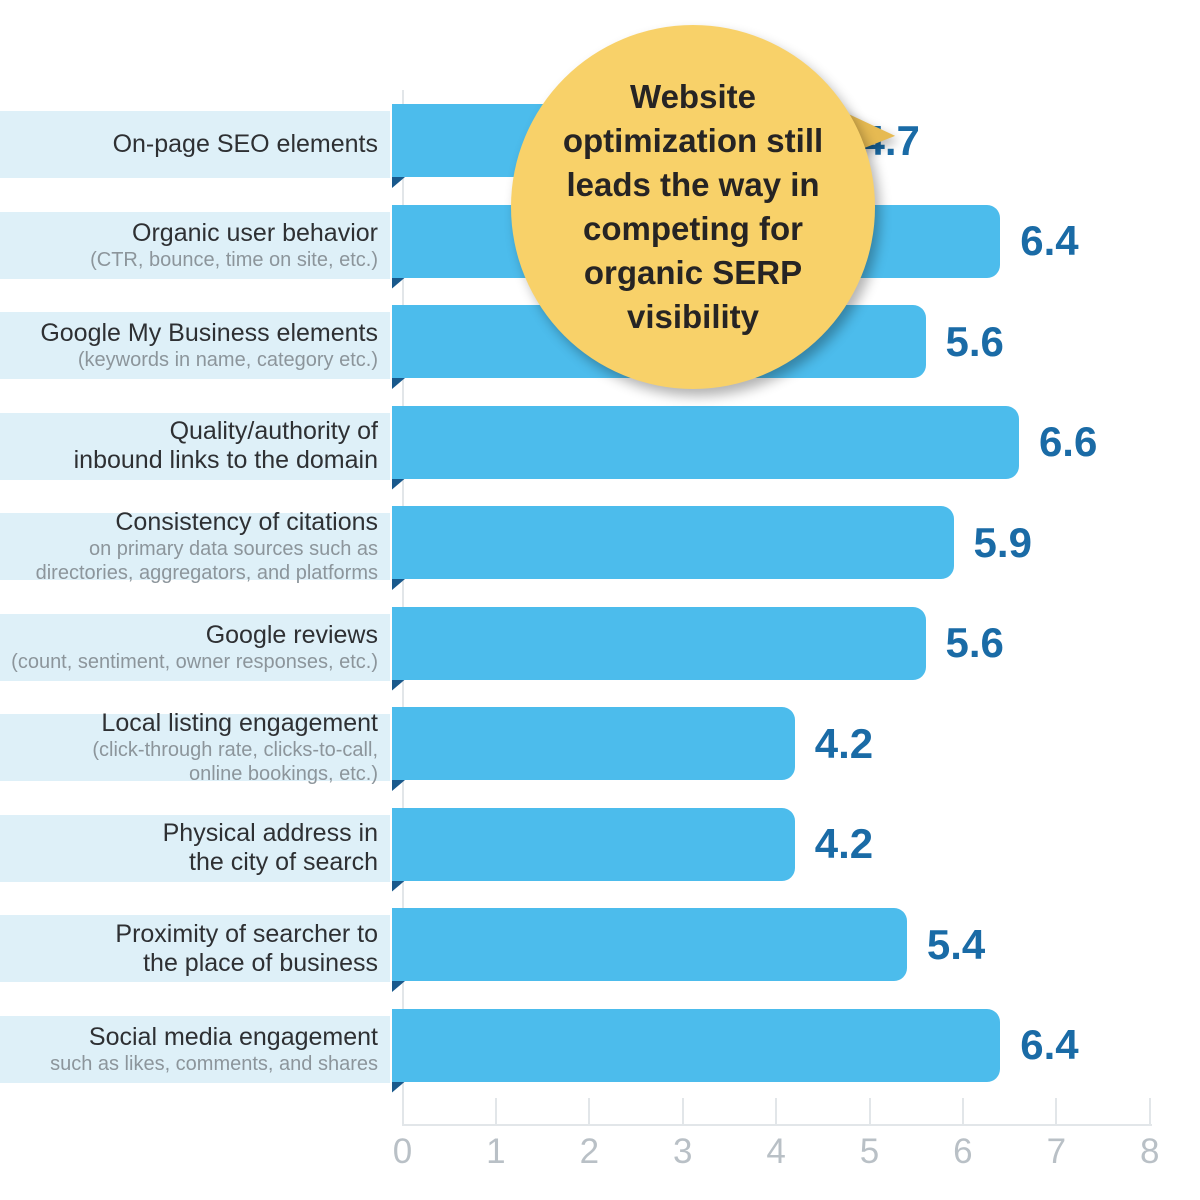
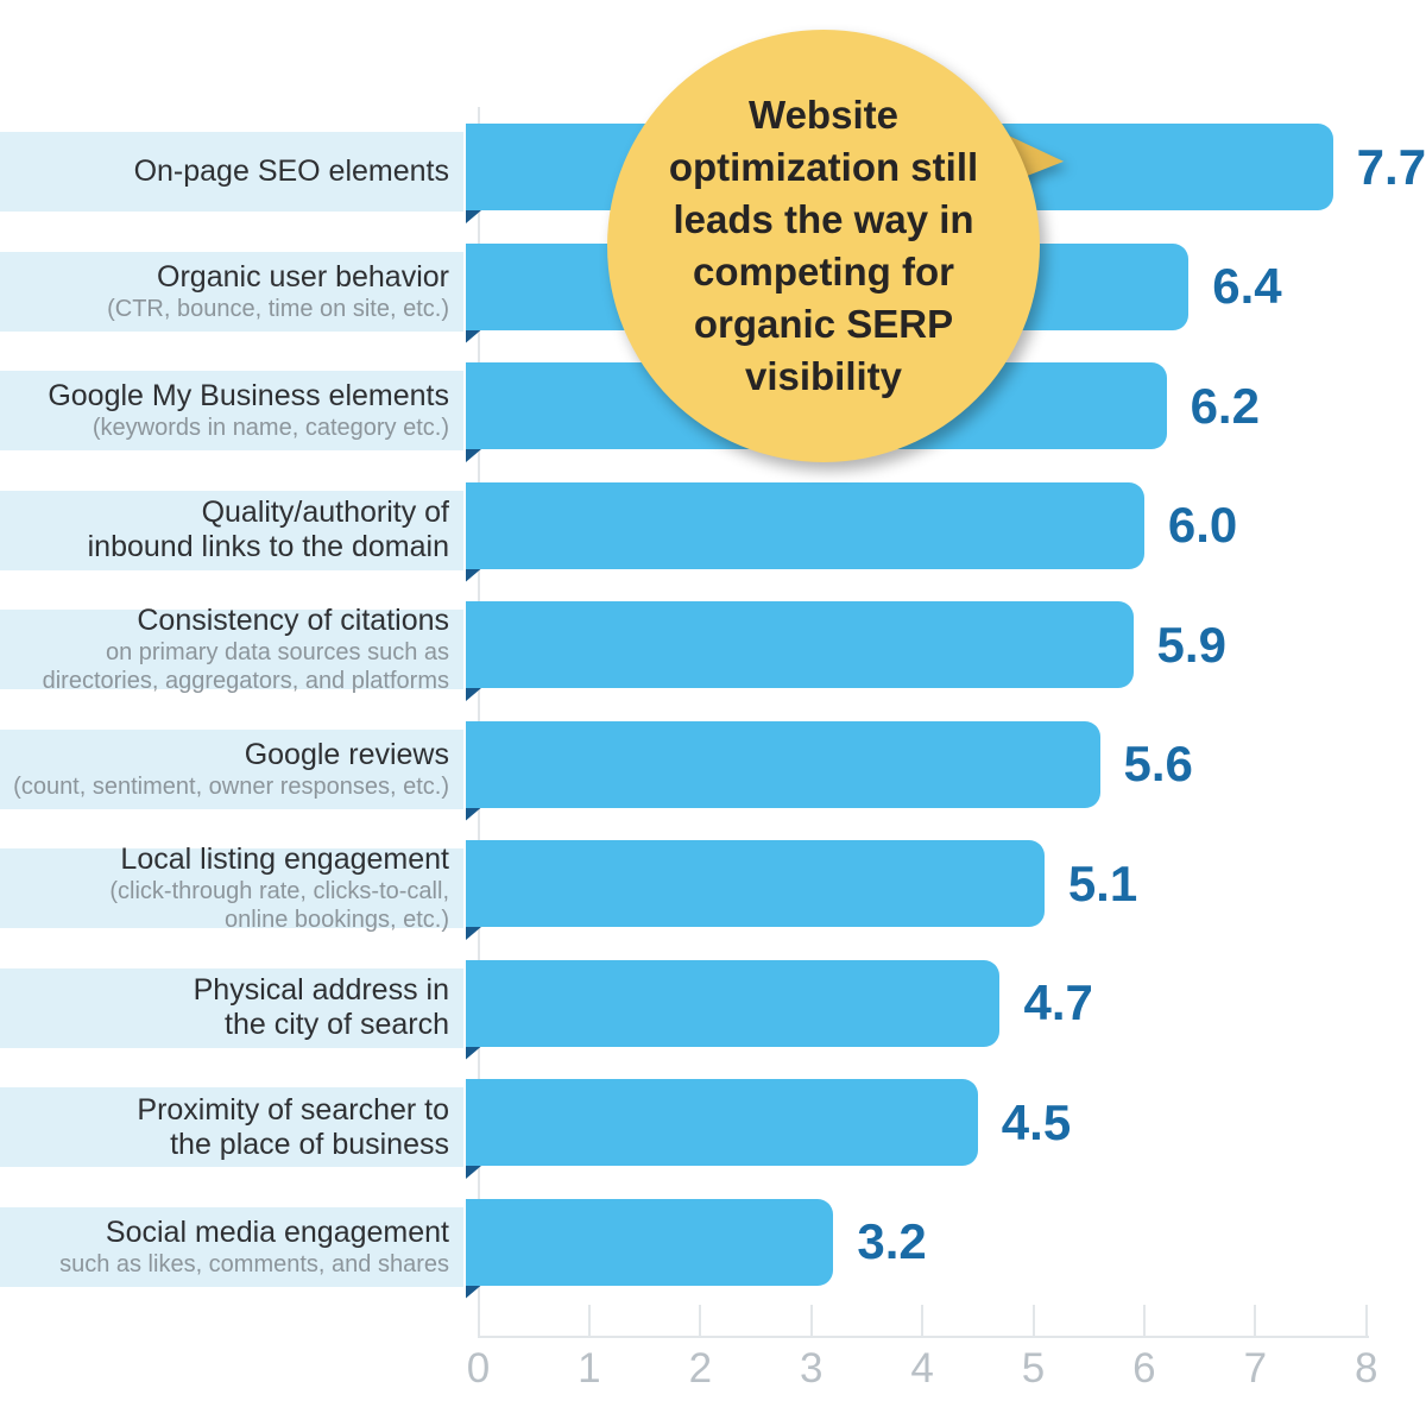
On-page SEO elements: 4.7 -> 7.7
Google My Business elements: 5.6 -> 6.2
Quality/authority of inbound links to the domain: 6.6 -> 6.0
Local listing engagement: 4.2 -> 5.1
Physical address in the city of search: 4.2 -> 4.7
Proximity of searcher to the place of business: 5.4 -> 4.5
Social media engagement: 6.4 -> 3.2
